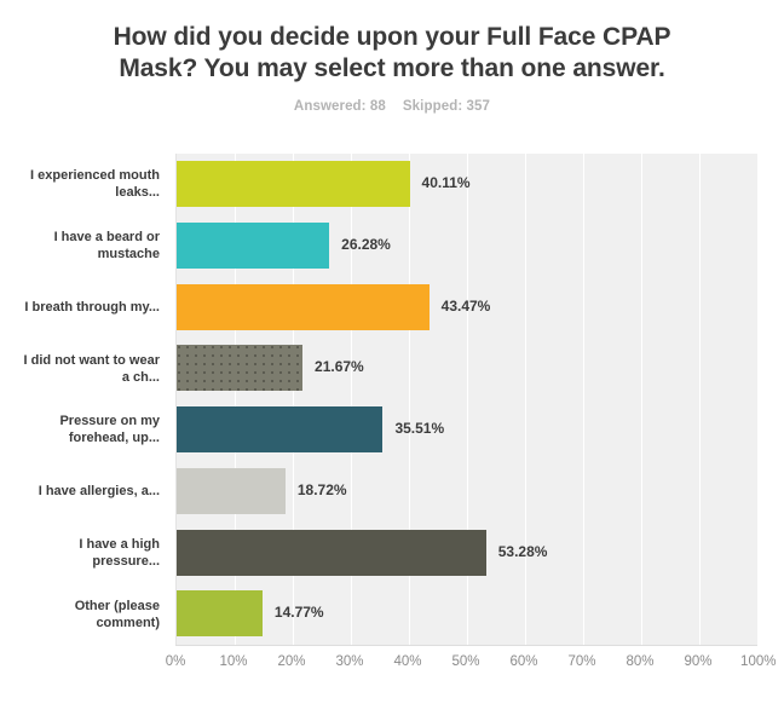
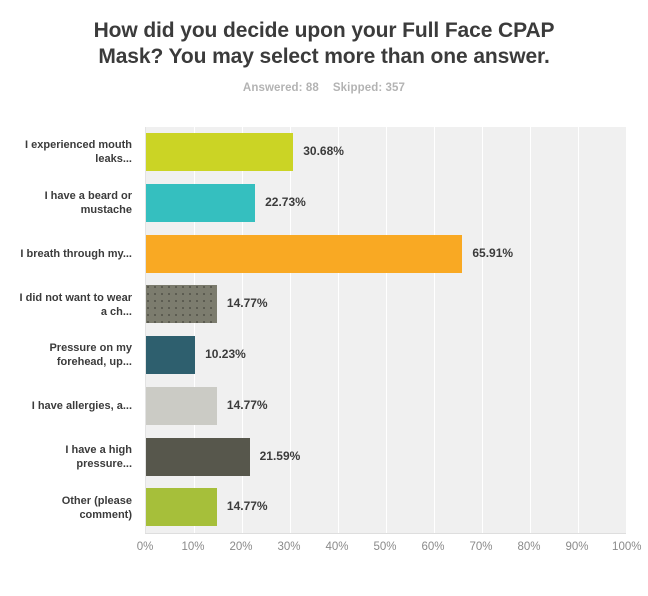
I experienced mouth leaks...: 40.11% -> 30.68%
I have a beard or mustache: 26.28% -> 22.73%
I breath through my...: 43.47% -> 65.91%
I did not want to wear a ch...: 21.67% -> 14.77%
Pressure on my forehead, up...: 35.51% -> 10.23%
I have allergies, a...: 18.72% -> 14.77%
I have a high pressure...: 53.28% -> 21.59%
